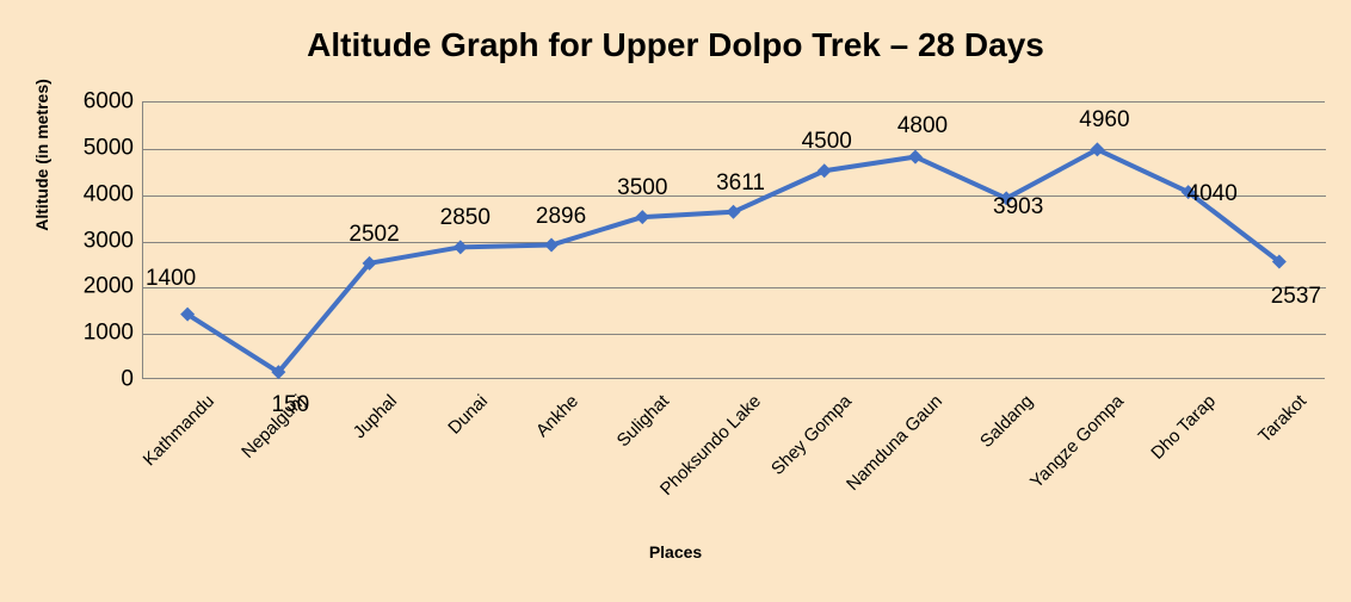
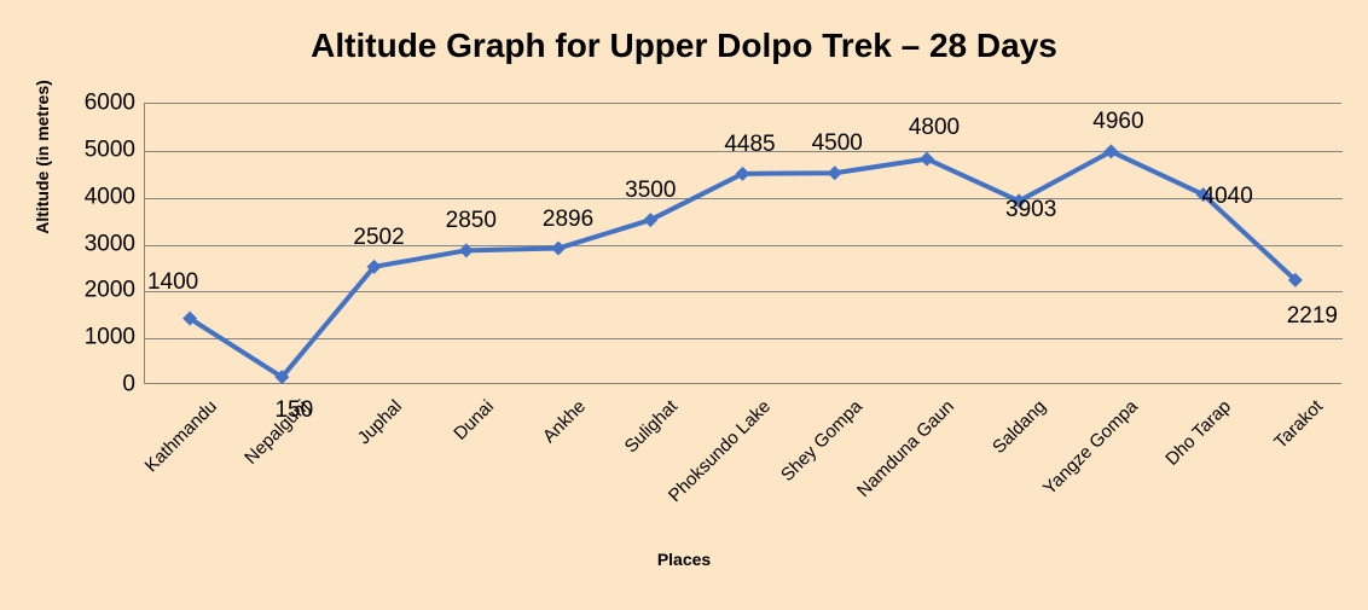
Phoksundo Lake: 3611 -> 4485
Tarakot: 2537 -> 2219
